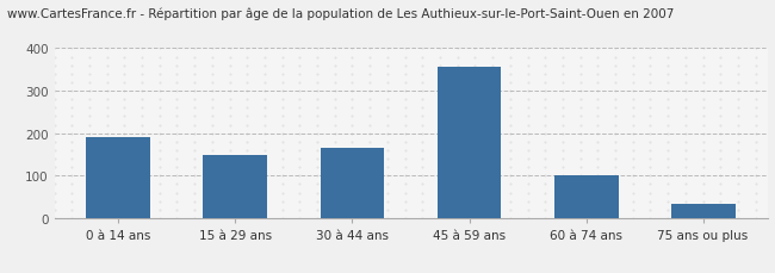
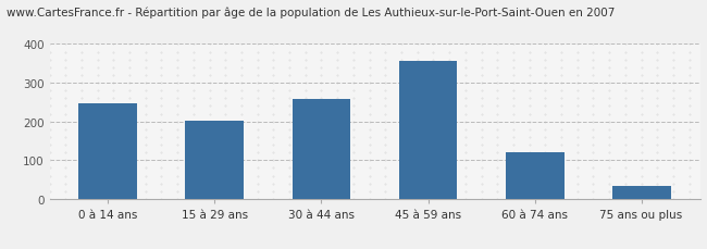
0 à 14 ans: 190 -> 248
15 à 29 ans: 150 -> 203
30 à 44 ans: 165 -> 259
60 à 74 ans: 100 -> 122
